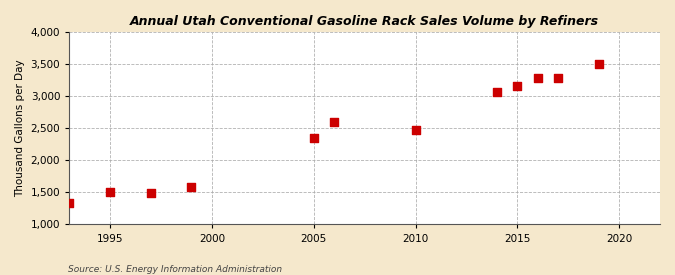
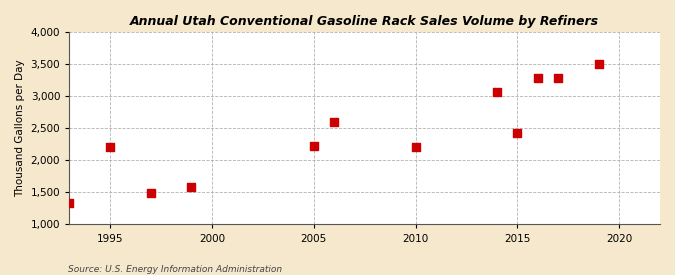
1995: 1,500 -> 2,200
2005: 2,340 -> 2,220
2010: 2,470 -> 2,200
2015: 3,160 -> 2,420
